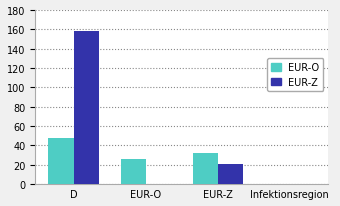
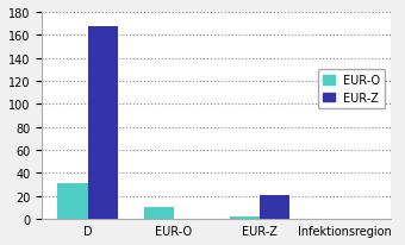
EUR-O/D: 48 -> 31
EUR-Z/D: 158 -> 168
EUR-O/EUR-O: 26 -> 11
EUR-O/EUR-Z: 32 -> 2
